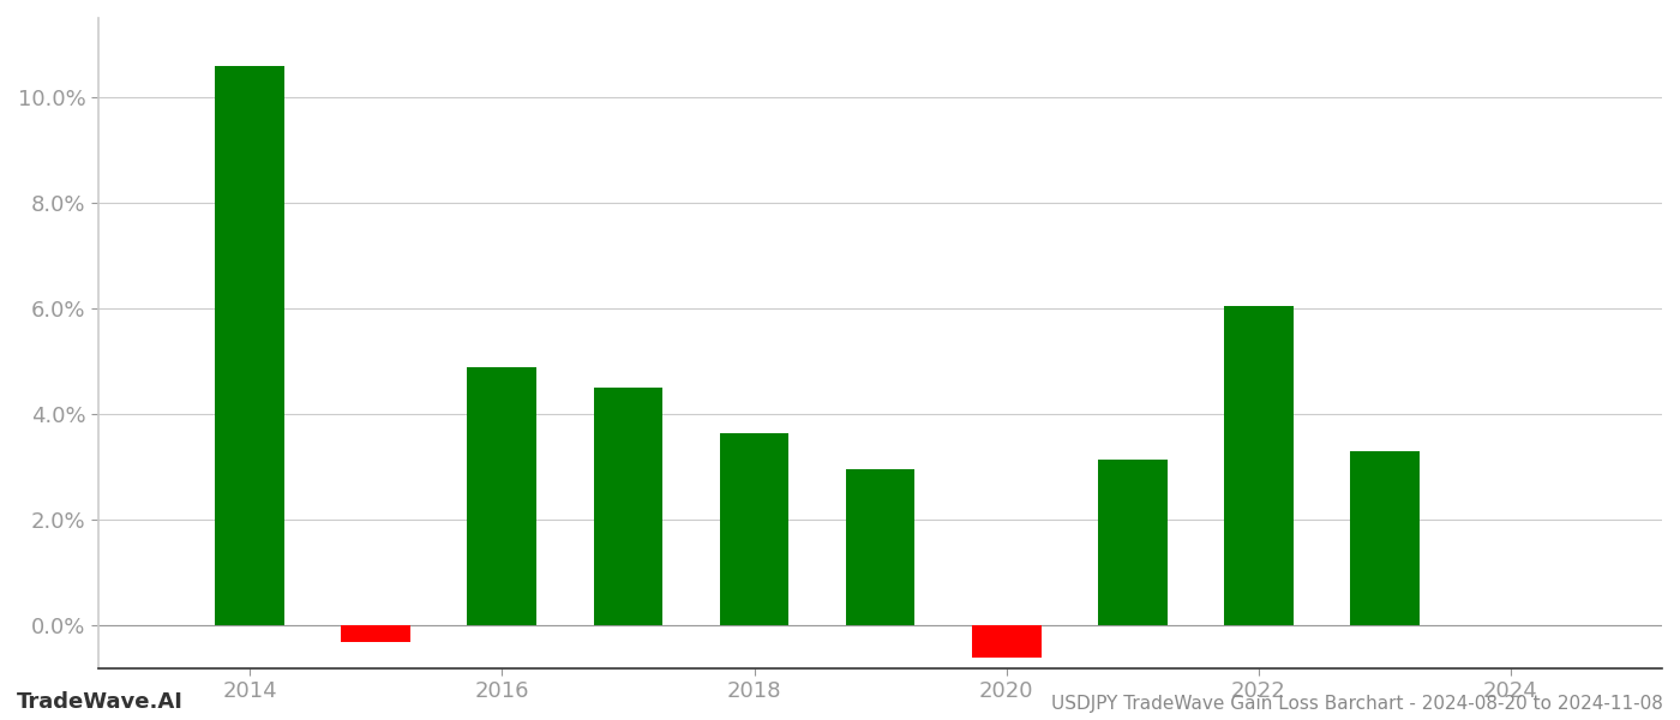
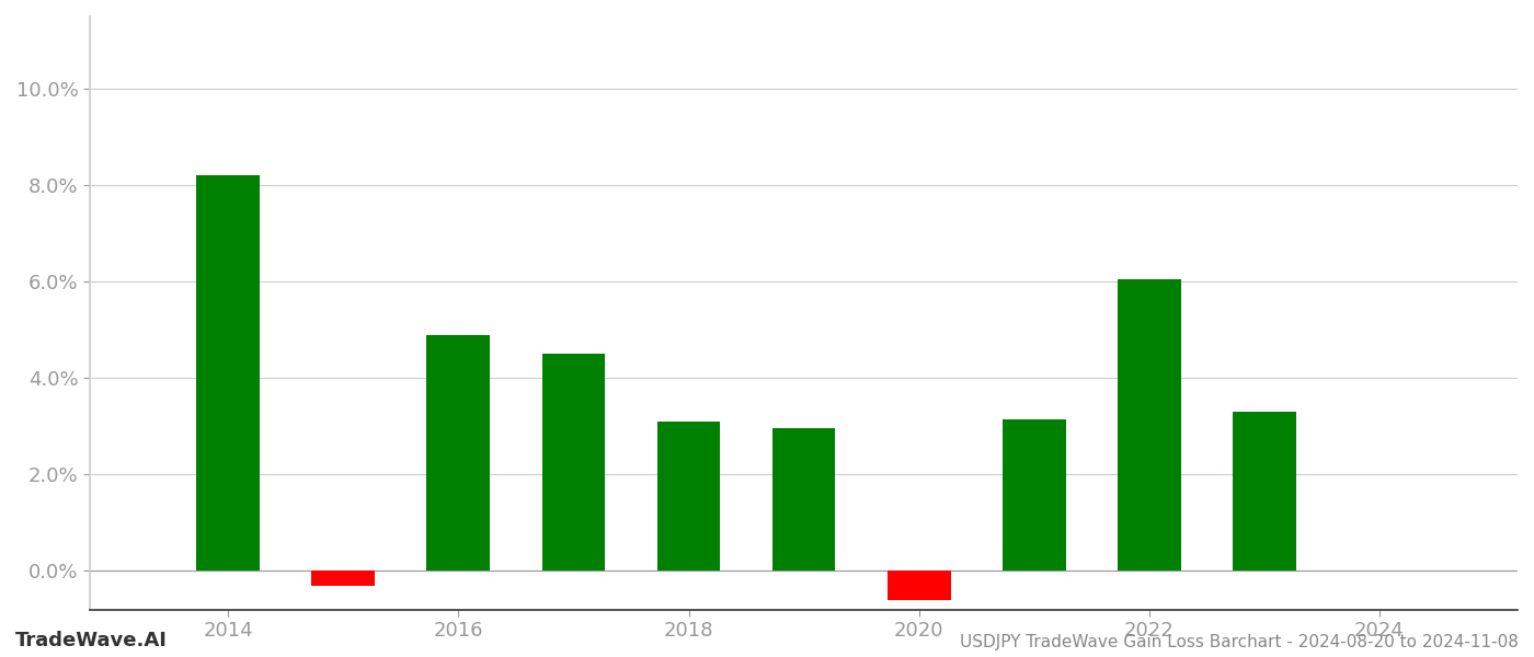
2014: 10.60% -> 8.20%
2018: 3.65% -> 3.10%
